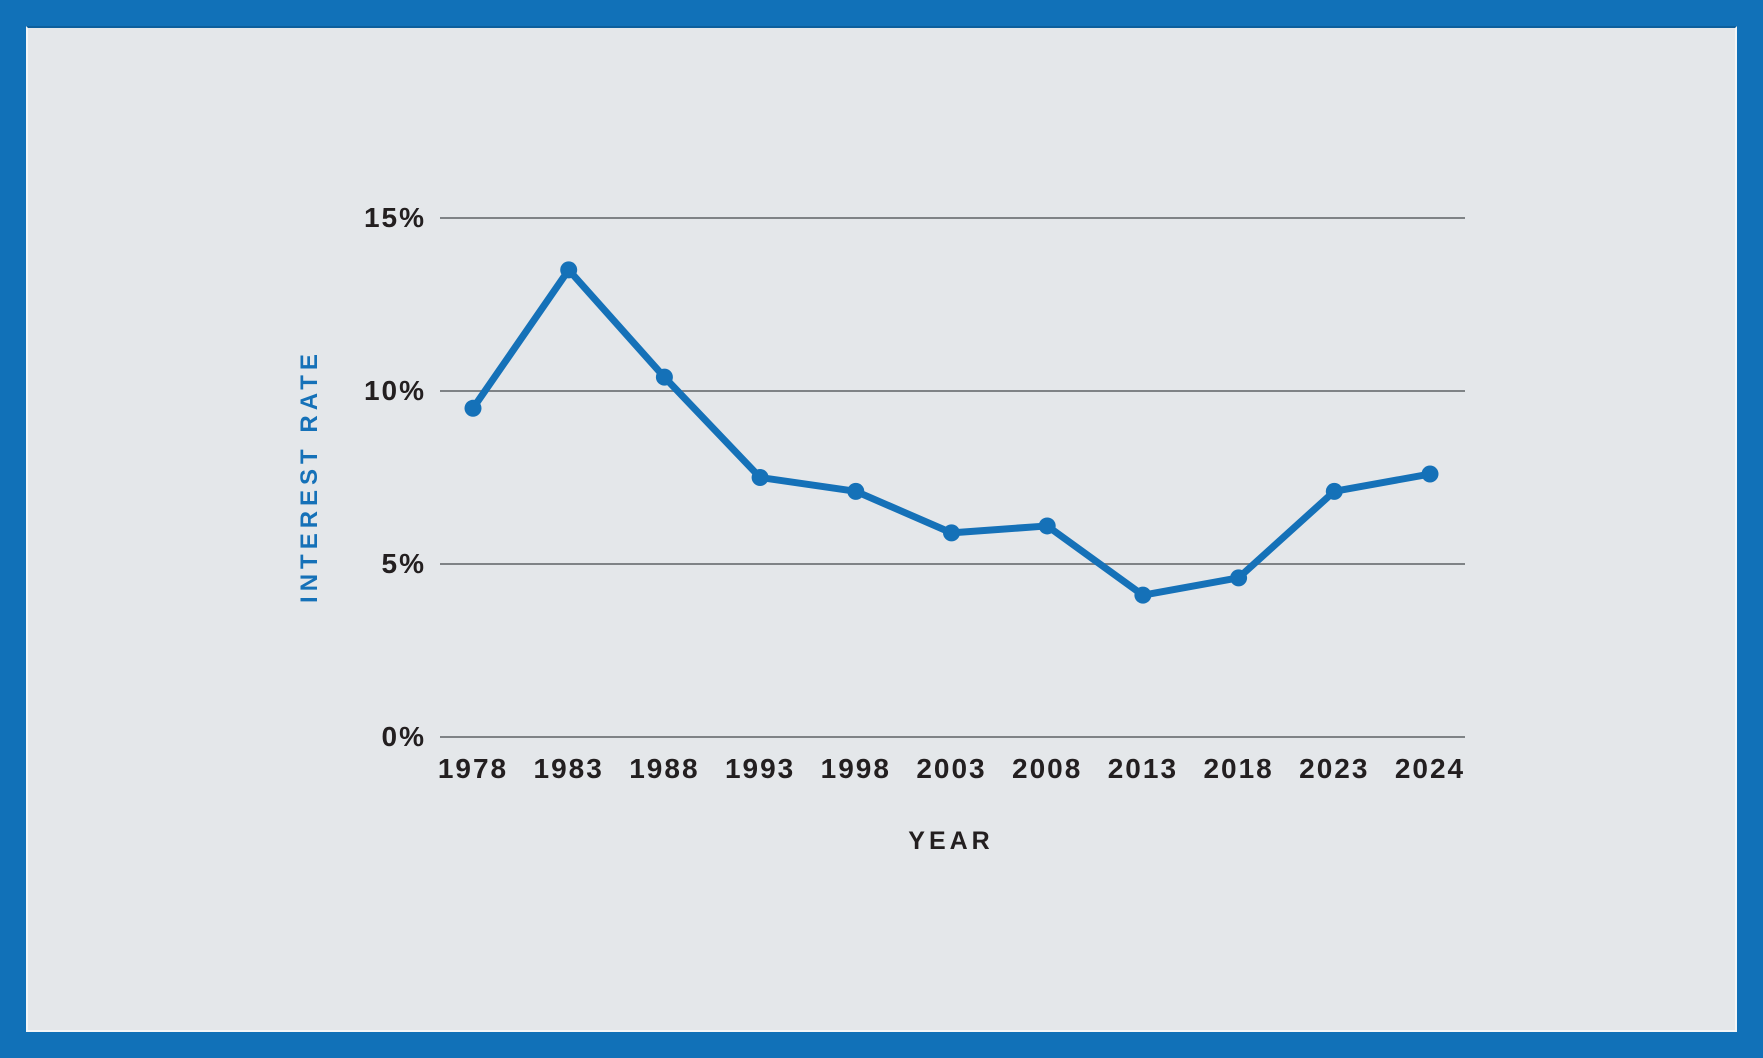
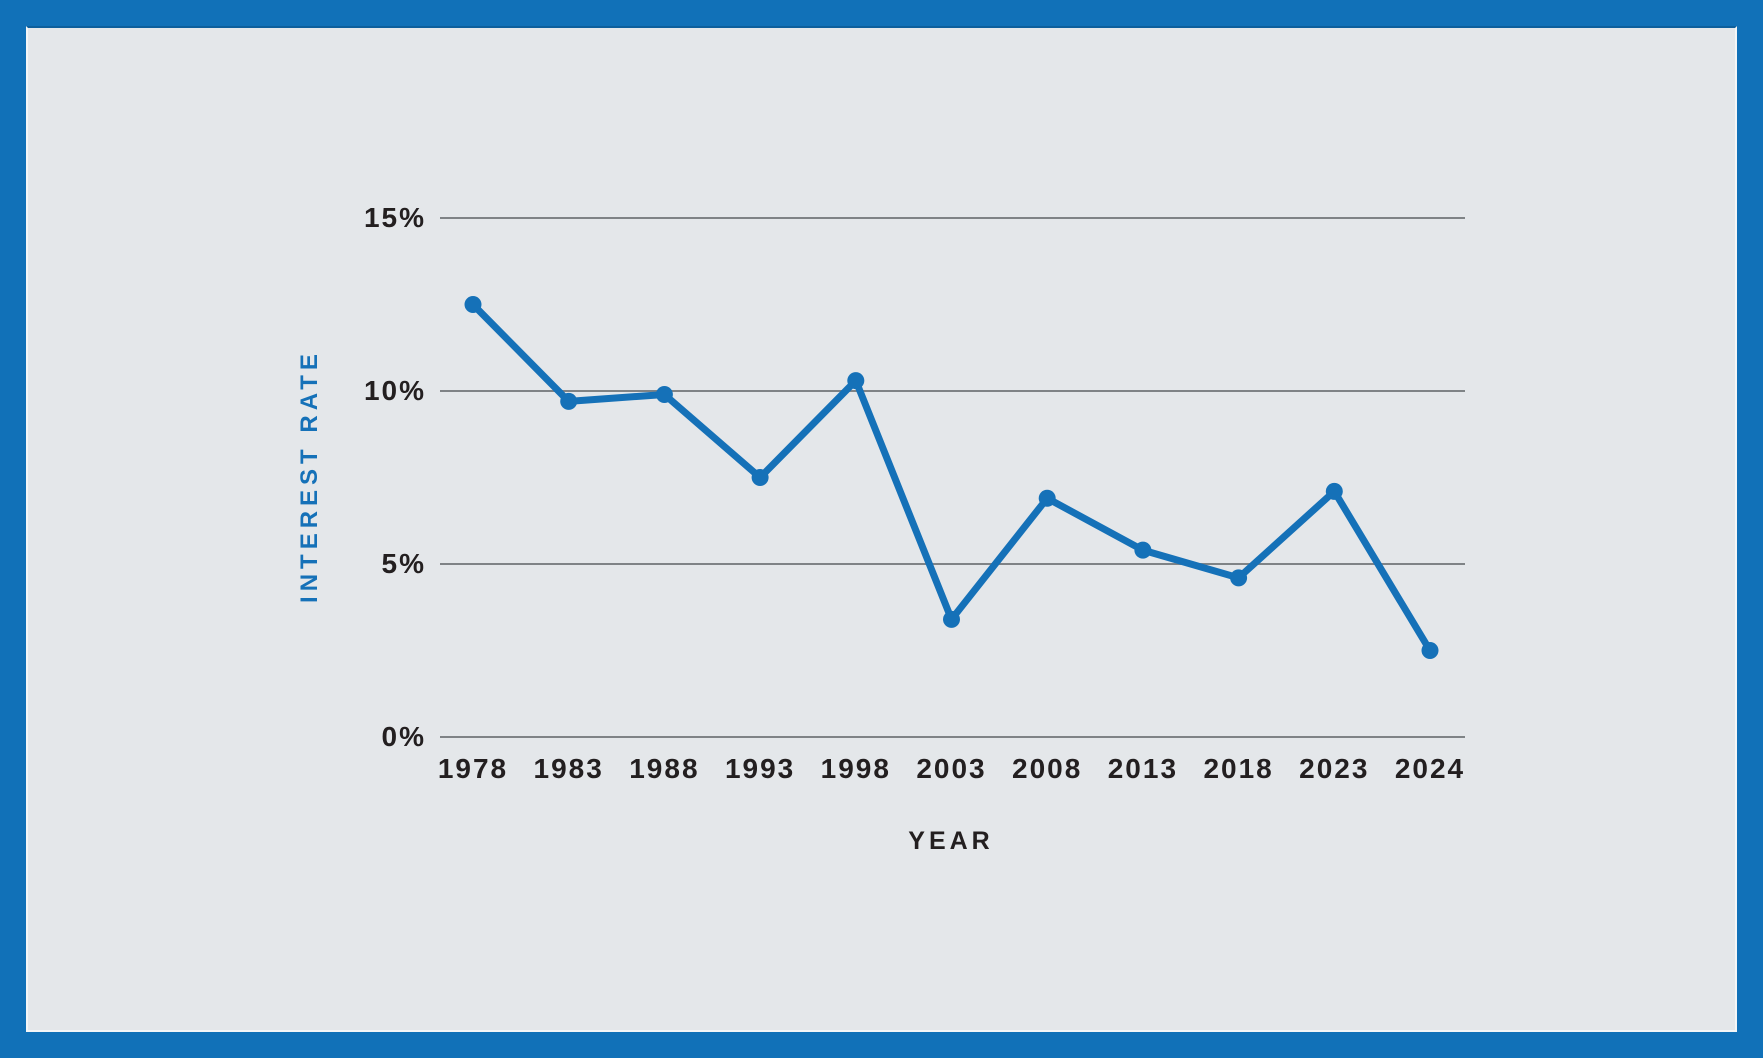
1978: 9.5% -> 12.5%
1983: 13.5% -> 9.7%
1988: 10.4% -> 9.9%
1998: 7.1% -> 10.3%
2003: 5.9% -> 3.4%
2008: 6.1% -> 6.9%
2013: 4.1% -> 5.4%
2024: 7.6% -> 2.5%
